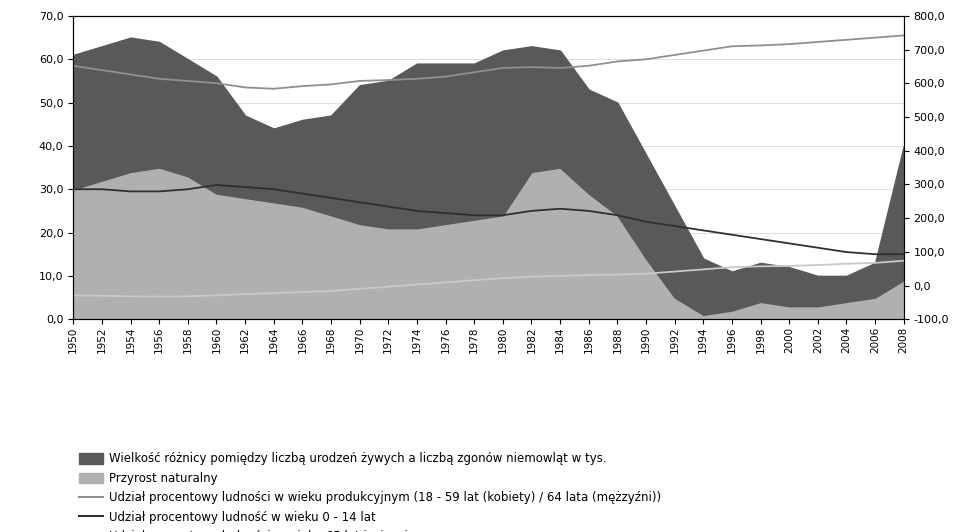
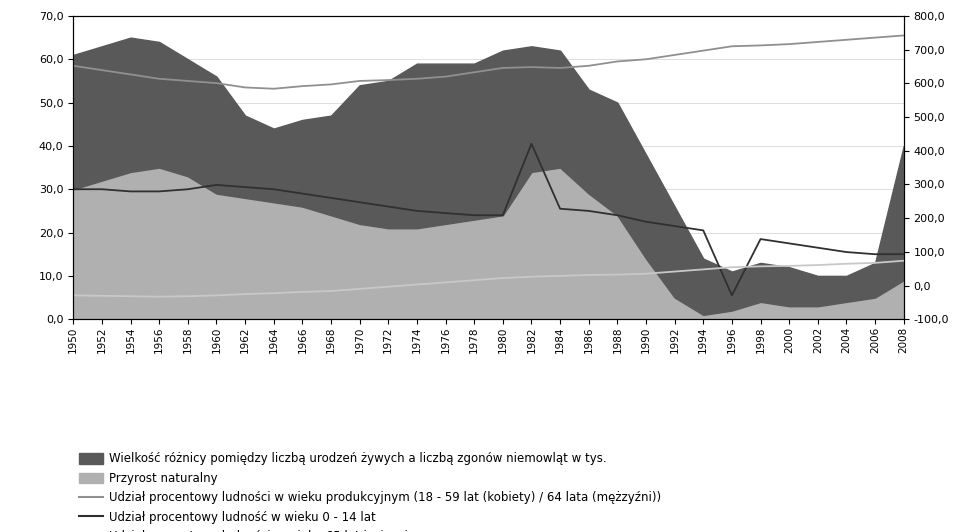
Udział procentowy ludność w wieku 0 - 14 lat/1982: 25,0 -> 40,5
Udział procentowy ludność w wieku 0 - 14 lat/1996: 19,5 -> 5,5
